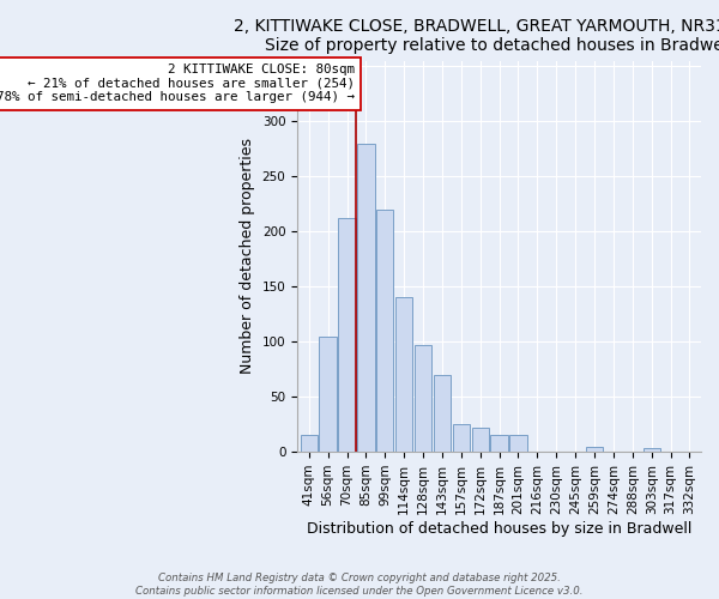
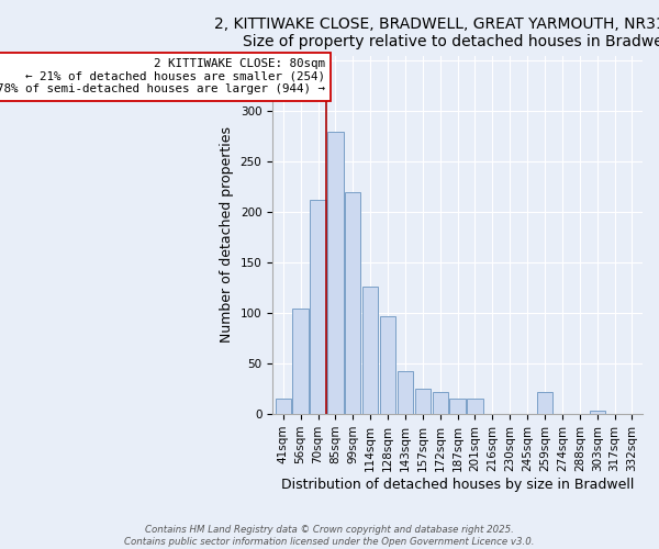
114sqm: 140 -> 126
143sqm: 70 -> 42
259sqm: 4 -> 22
